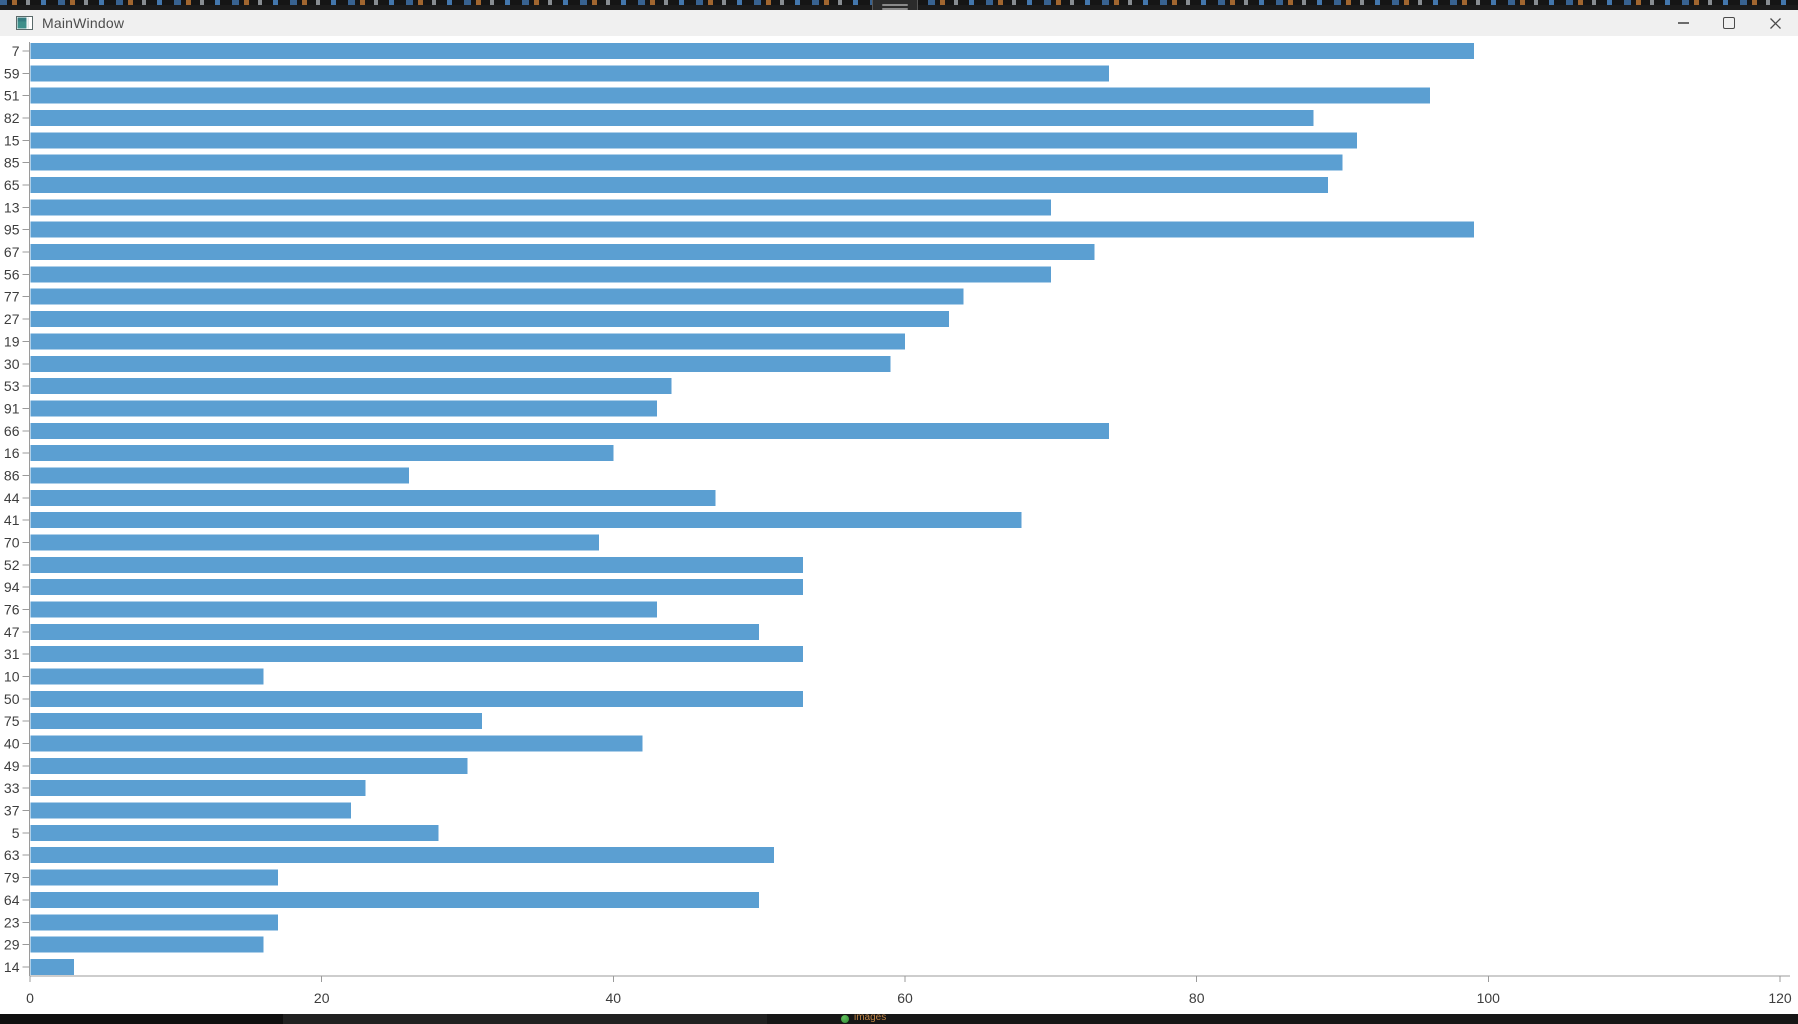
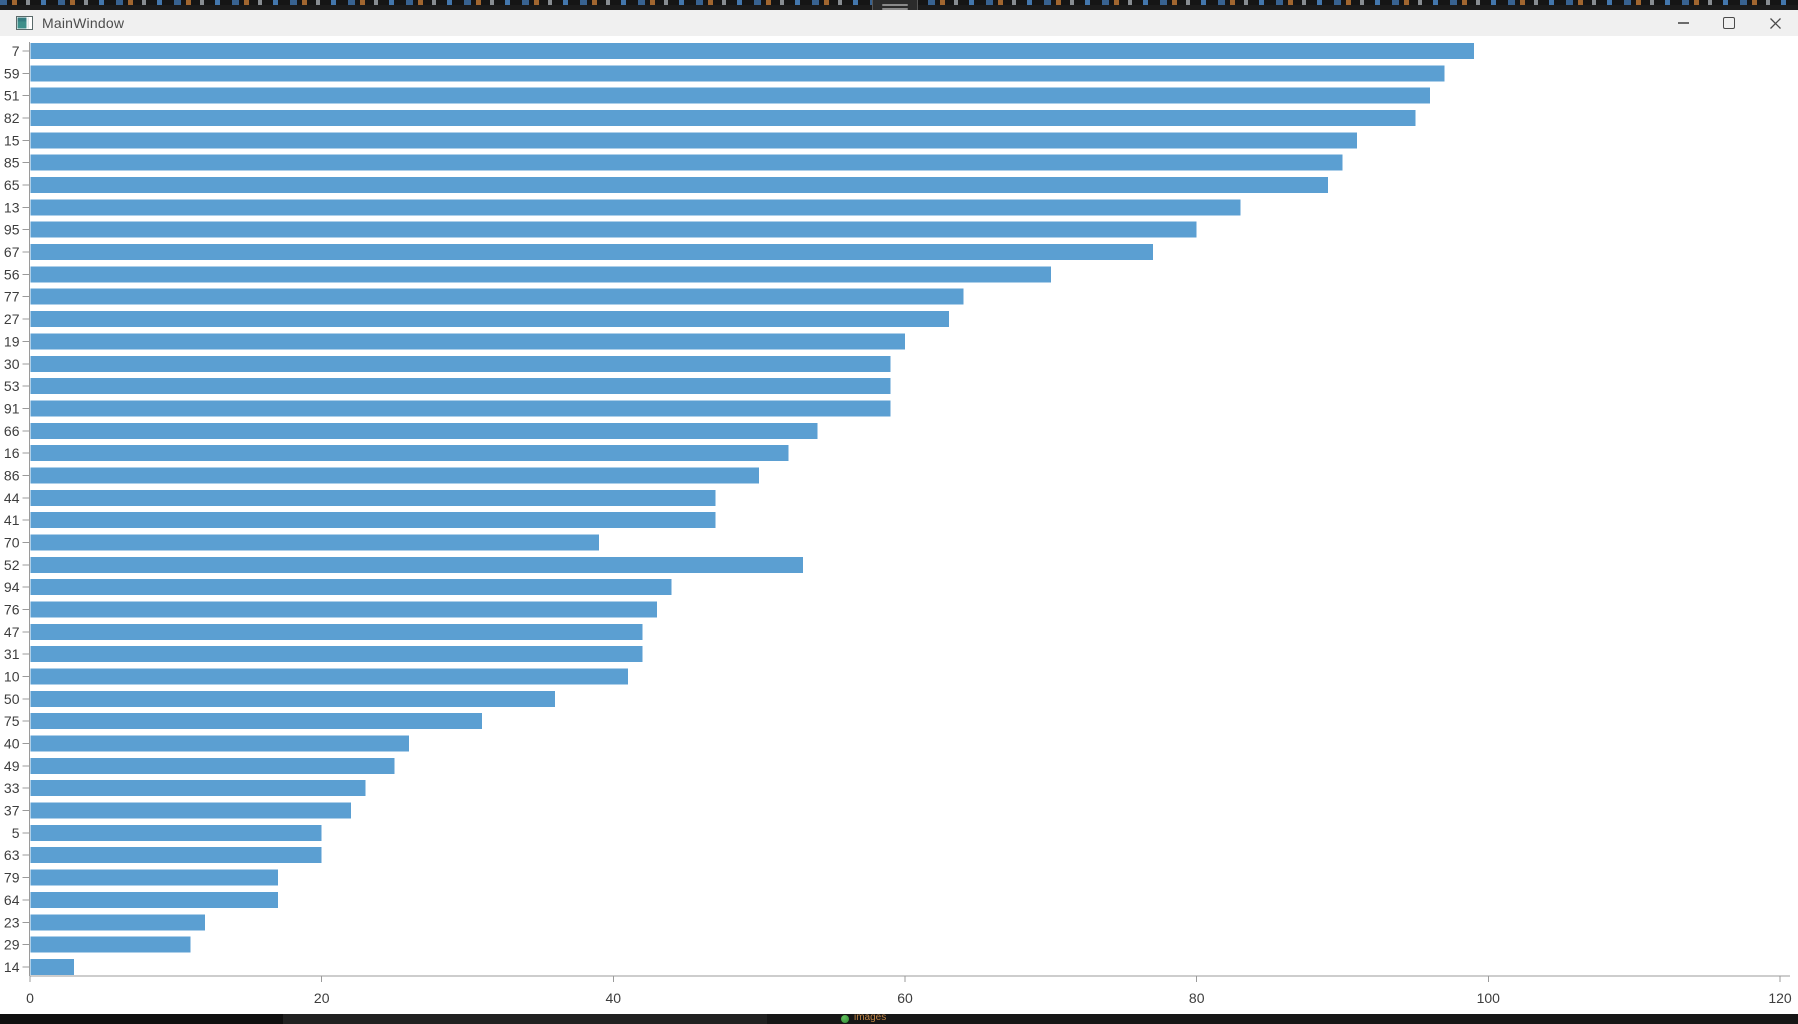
59: 74 -> 97
82: 88 -> 95
13: 70 -> 83
95: 99 -> 80
67: 73 -> 77
53: 44 -> 59
91: 43 -> 59
66: 74 -> 54
16: 40 -> 52
86: 26 -> 50
41: 68 -> 47
94: 53 -> 44
47: 50 -> 42
31: 53 -> 42
10: 16 -> 41
50: 53 -> 36
40: 42 -> 26
49: 30 -> 25
5: 28 -> 20
63: 51 -> 20
64: 50 -> 17
23: 17 -> 12
29: 16 -> 11
